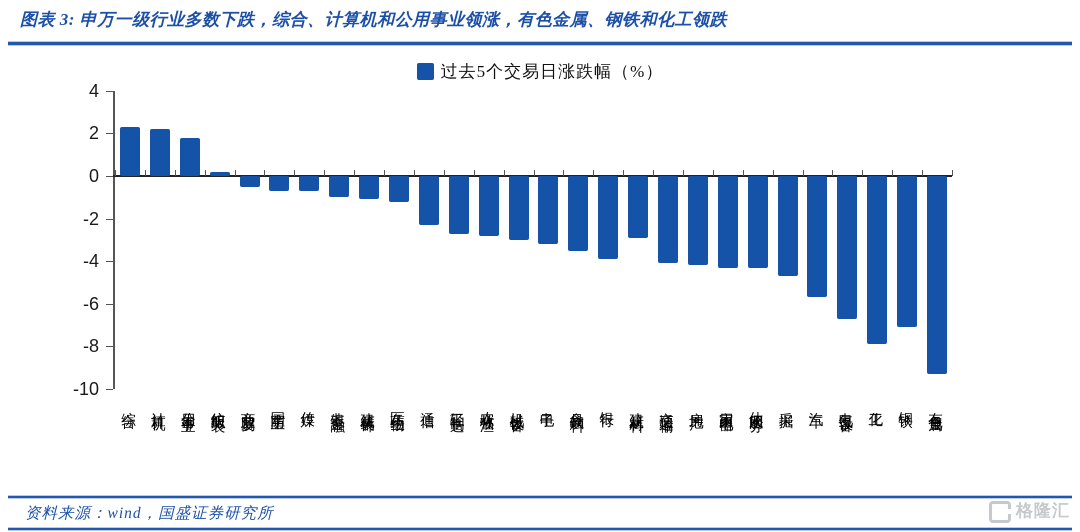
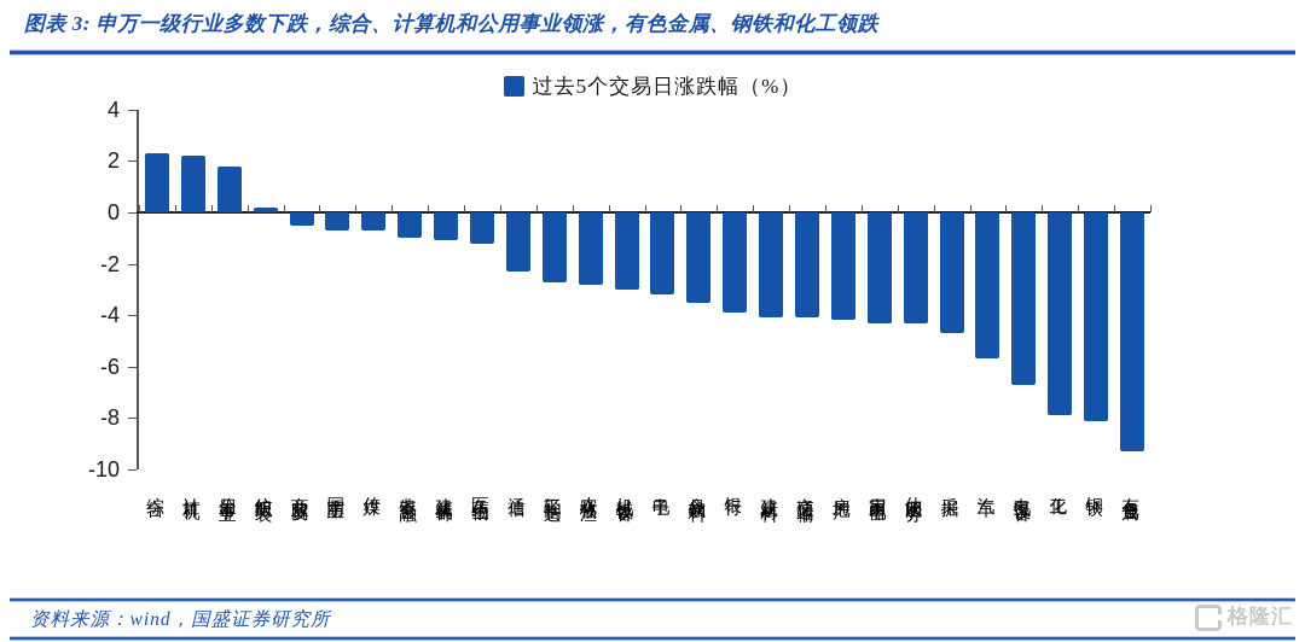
建筑材料: -2.9 -> -4.1
钢铁: -7.1 -> -8.1
